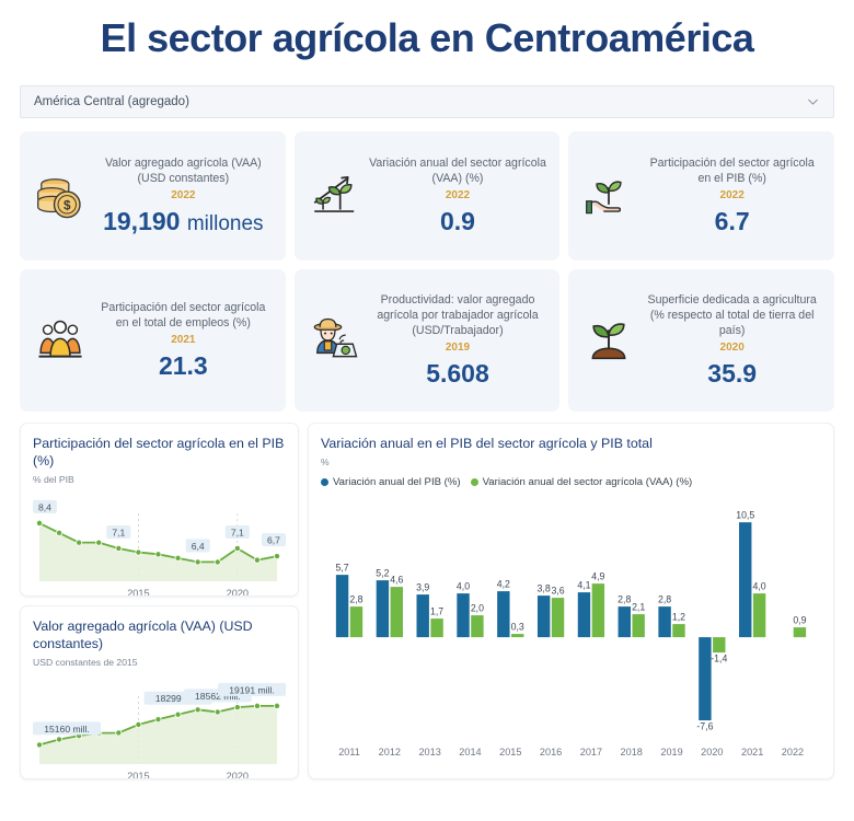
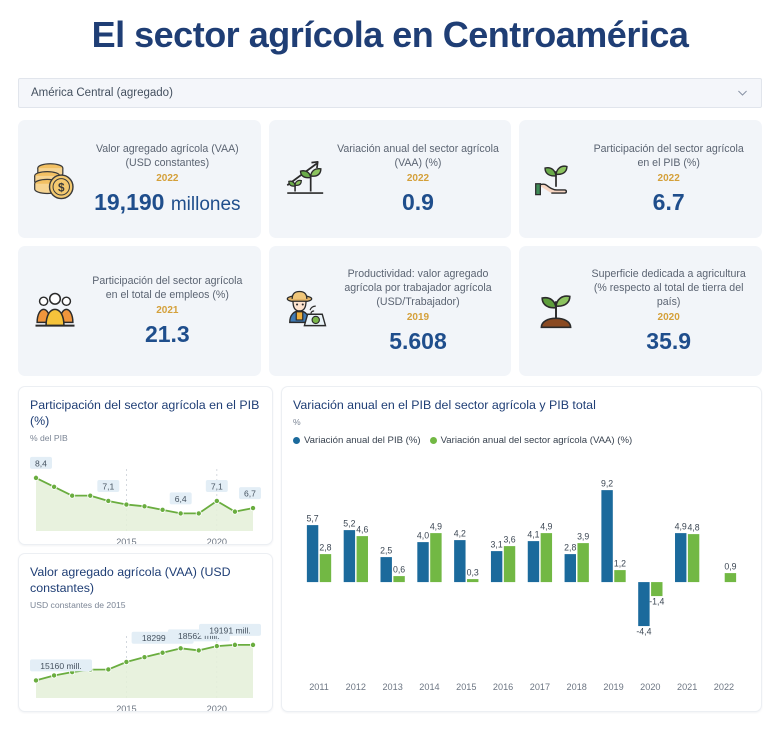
Variación anual en el PIB del sector agrícola y PIB total/Variación anual del PIB (%)/2013: 3,9 -> 2,5
Variación anual en el PIB del sector agrícola y PIB total/Variación anual del sector agrícola (VAA) (%)/2013: 1,7 -> 0,6
Variación anual en el PIB del sector agrícola y PIB total/Variación anual del sector agrícola (VAA) (%)/2014: 2,0 -> 4,9
Variación anual en el PIB del sector agrícola y PIB total/Variación anual del PIB (%)/2016: 3,8 -> 3,1
Variación anual en el PIB del sector agrícola y PIB total/Variación anual del sector agrícola (VAA) (%)/2018: 2,1 -> 3,9
Variación anual en el PIB del sector agrícola y PIB total/Variación anual del PIB (%)/2019: 2,8 -> 9,2
Variación anual en el PIB del sector agrícola y PIB total/Variación anual del PIB (%)/2020: -7,6 -> -4,4
Variación anual en el PIB del sector agrícola y PIB total/Variación anual del PIB (%)/2021: 10,5 -> 4,9
Variación anual en el PIB del sector agrícola y PIB total/Variación anual del sector agrícola (VAA) (%)/2021: 4,0 -> 4,8
